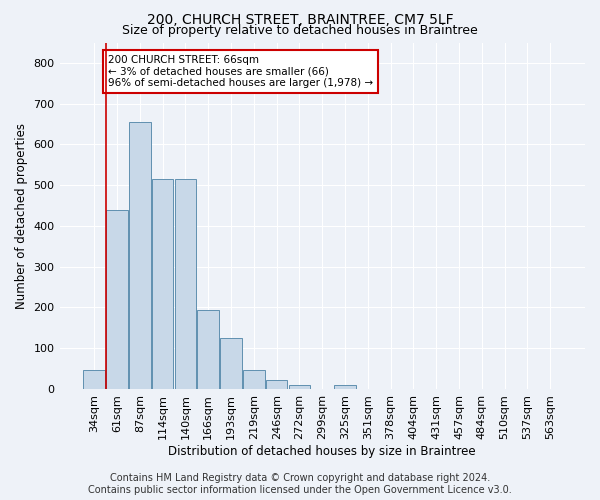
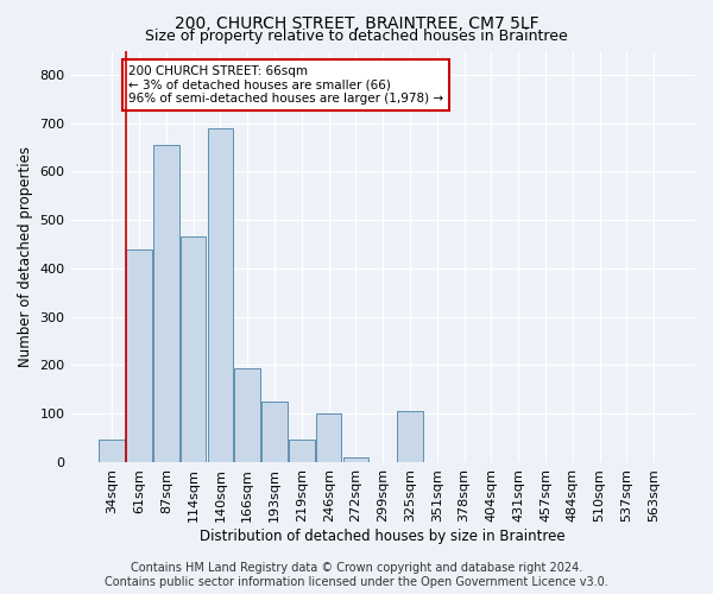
114sqm: 515 -> 465
140sqm: 515 -> 690
246sqm: 23 -> 100
325sqm: 10 -> 105
